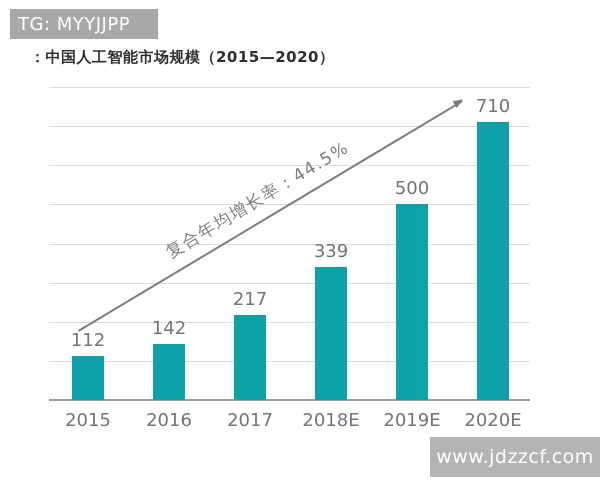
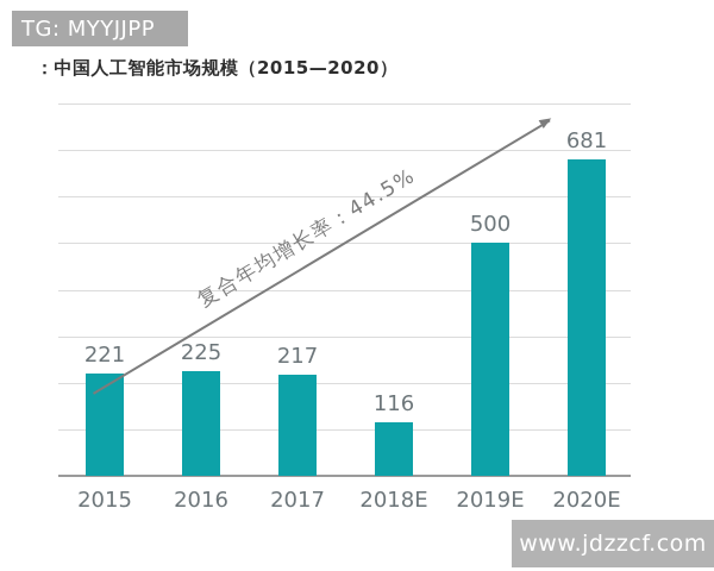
2015: 112 -> 221
2016: 142 -> 225
2018E: 339 -> 116
2020E: 710 -> 681
